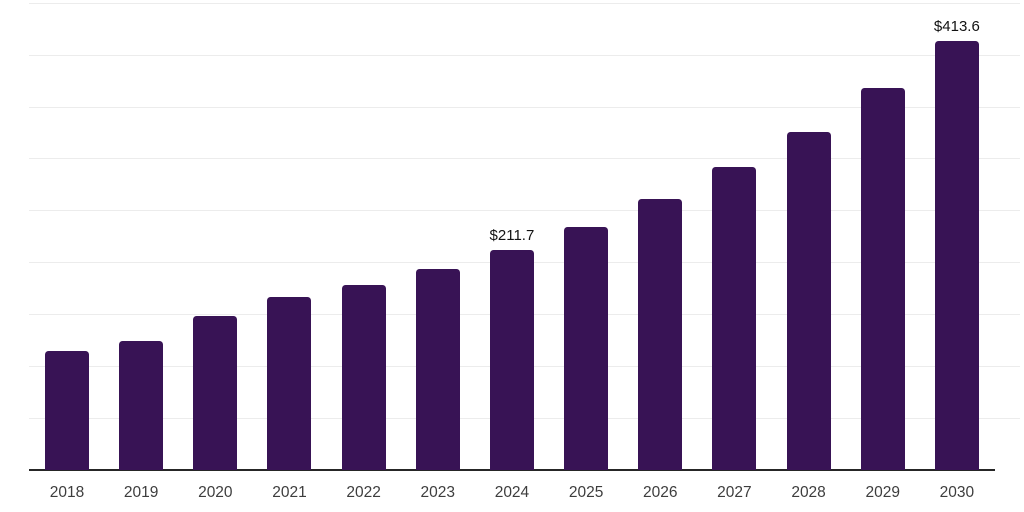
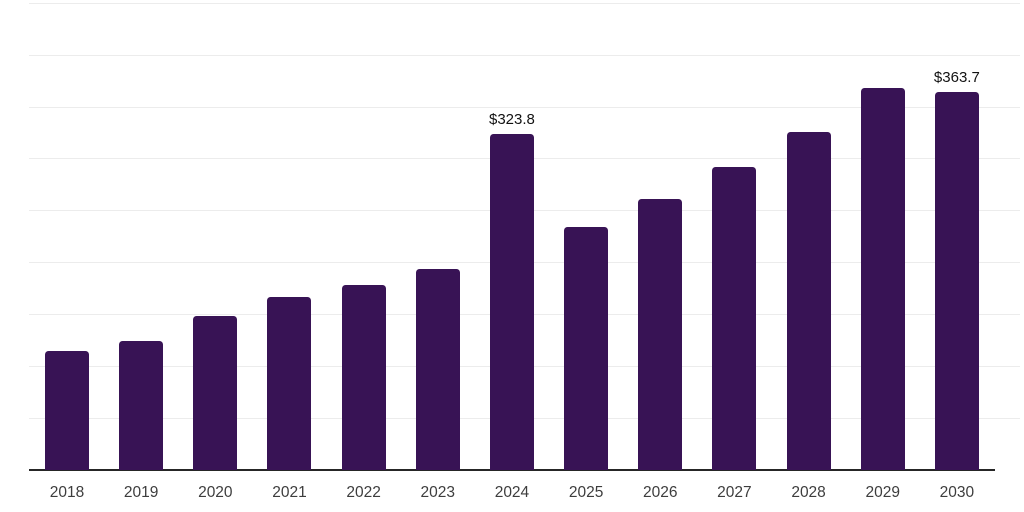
2024: $211.7 -> $323.8
2030: $413.6 -> $363.7
